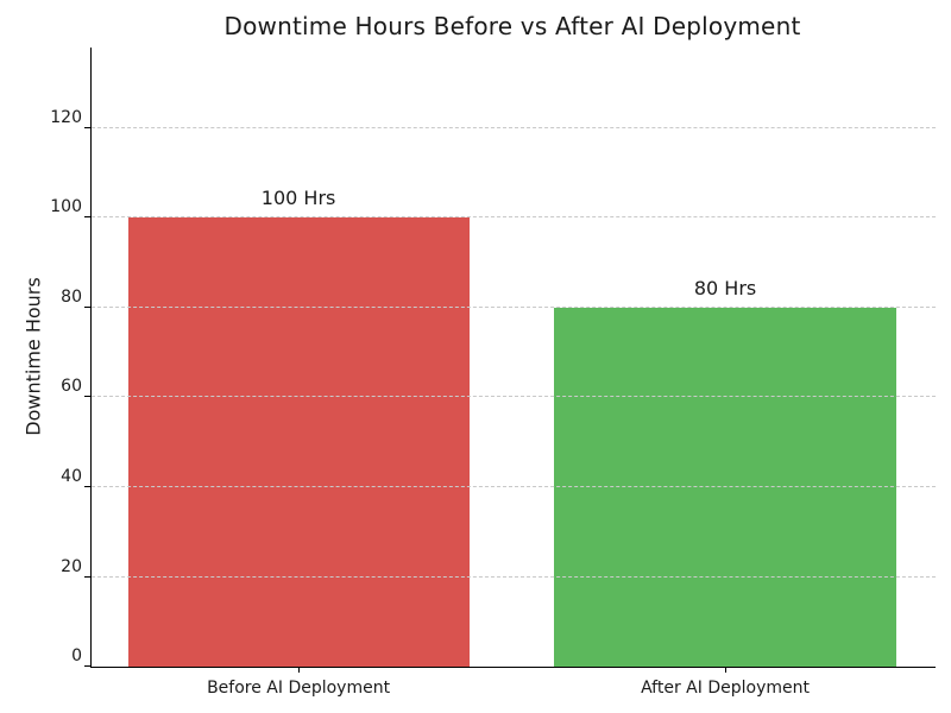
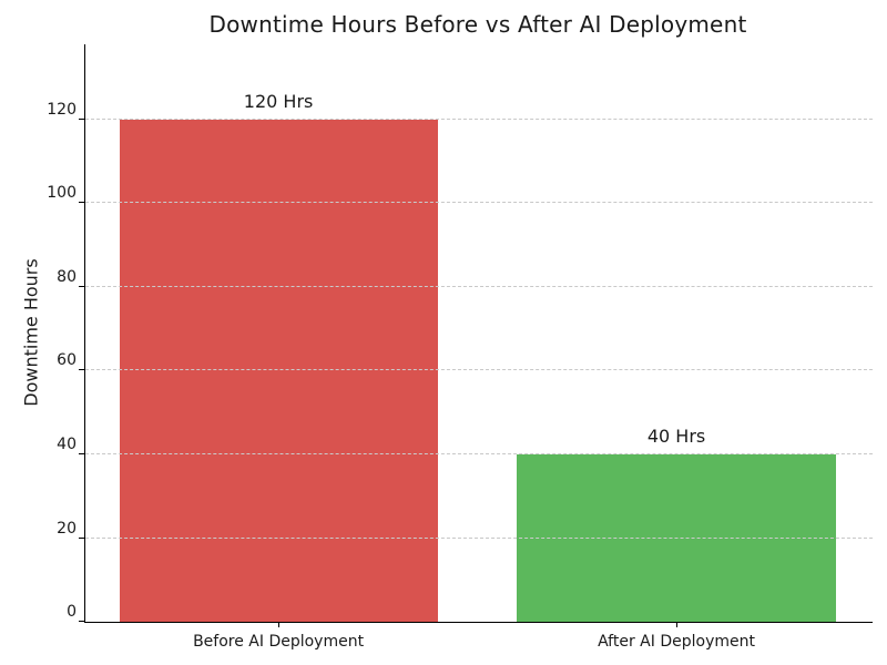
Before AI Deployment: 100 -> 120
After AI Deployment: 80 -> 40
